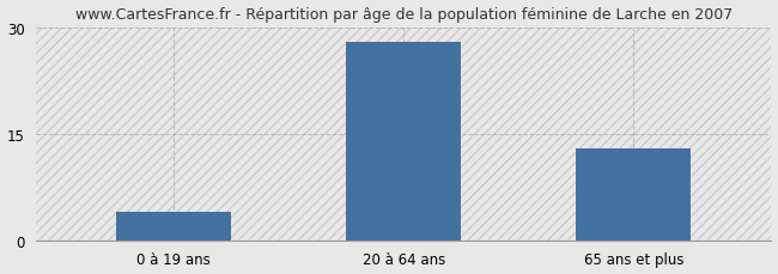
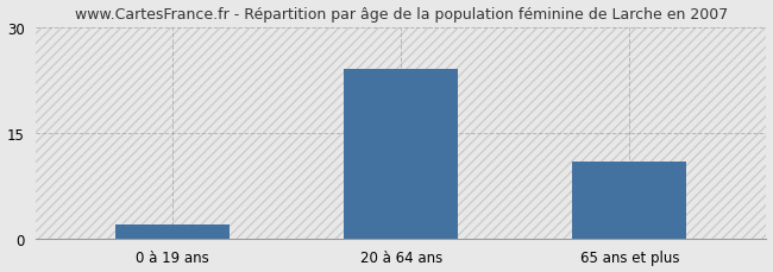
0 à 19 ans: 4 -> 2
20 à 64 ans: 28 -> 24
65 ans et plus: 13 -> 11
